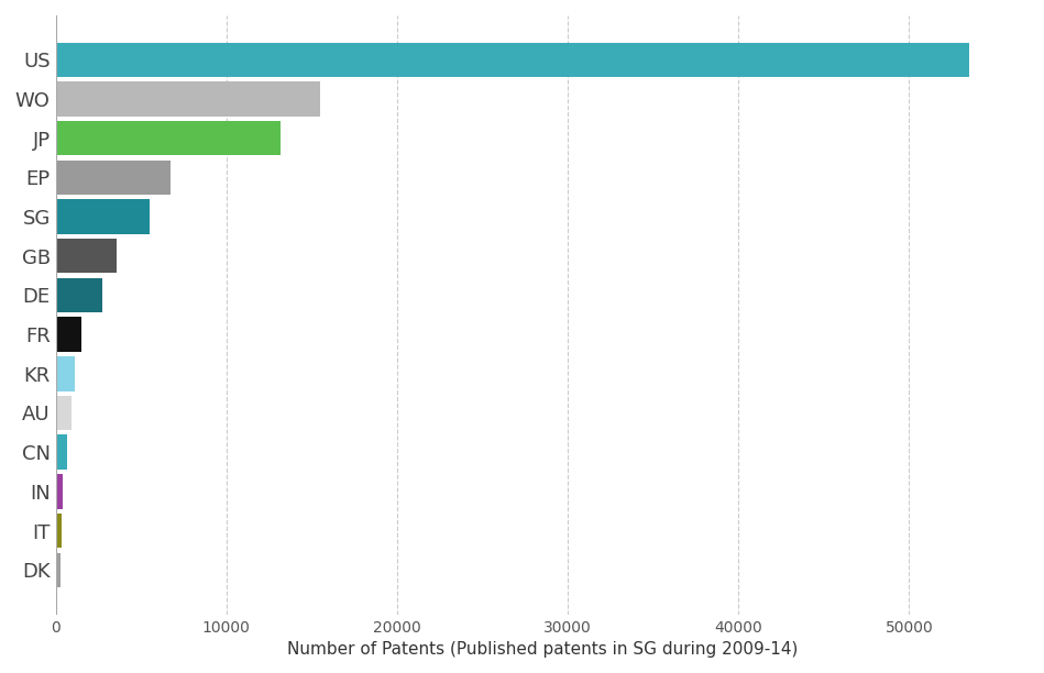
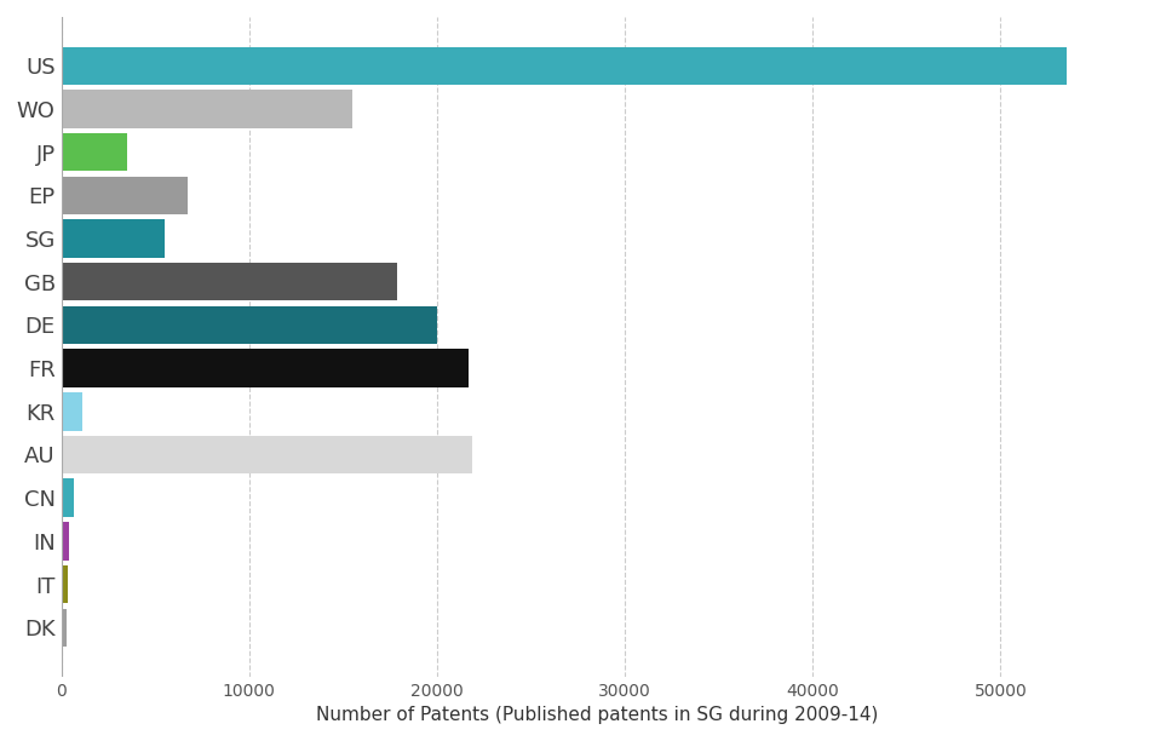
JP: 13200 -> 3500
GB: 3600 -> 17900
DE: 2700 -> 20000
FR: 1500 -> 21700
AU: 900 -> 21900
